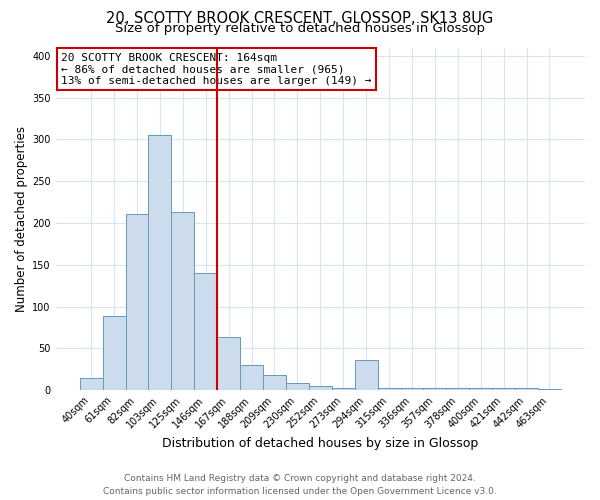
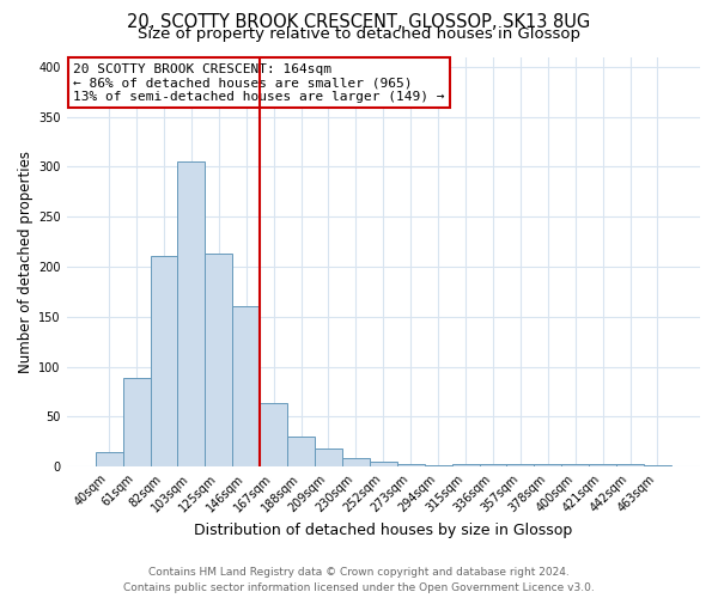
146sqm: 140 -> 161
294sqm: 36 -> 1
